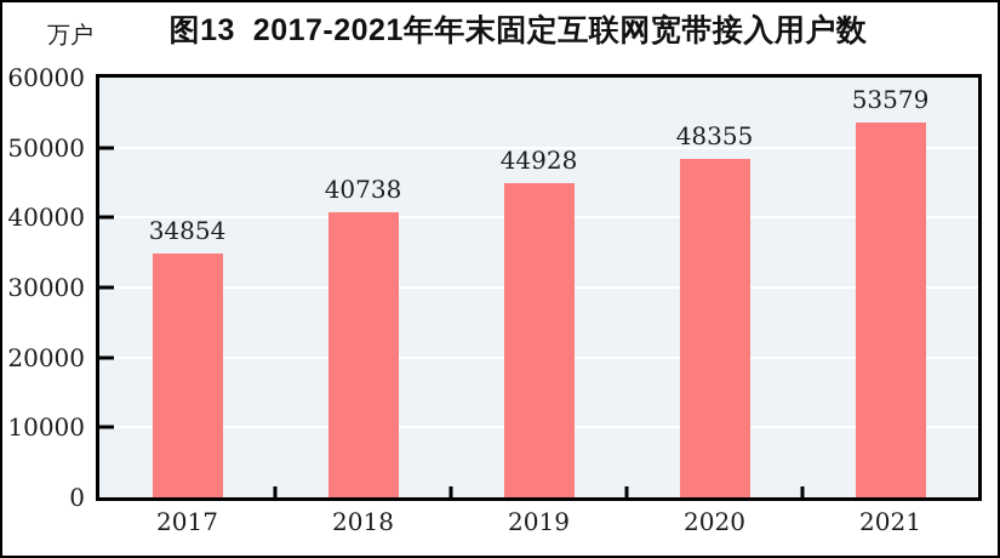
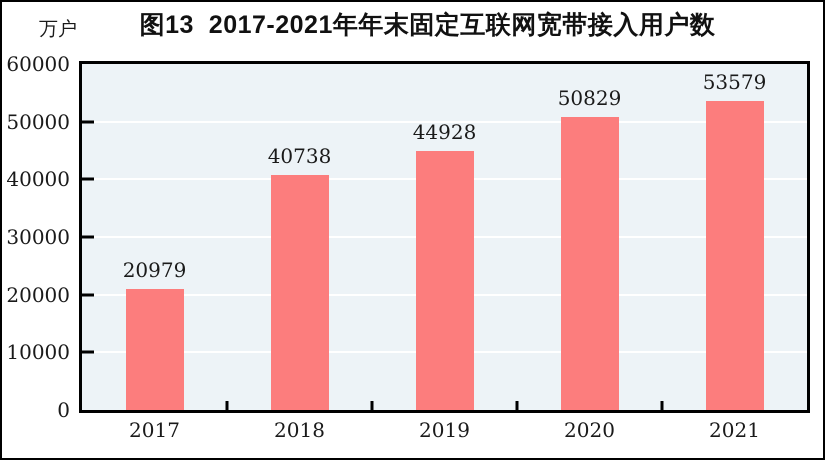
2017: 34854 -> 20979
2020: 48355 -> 50829
